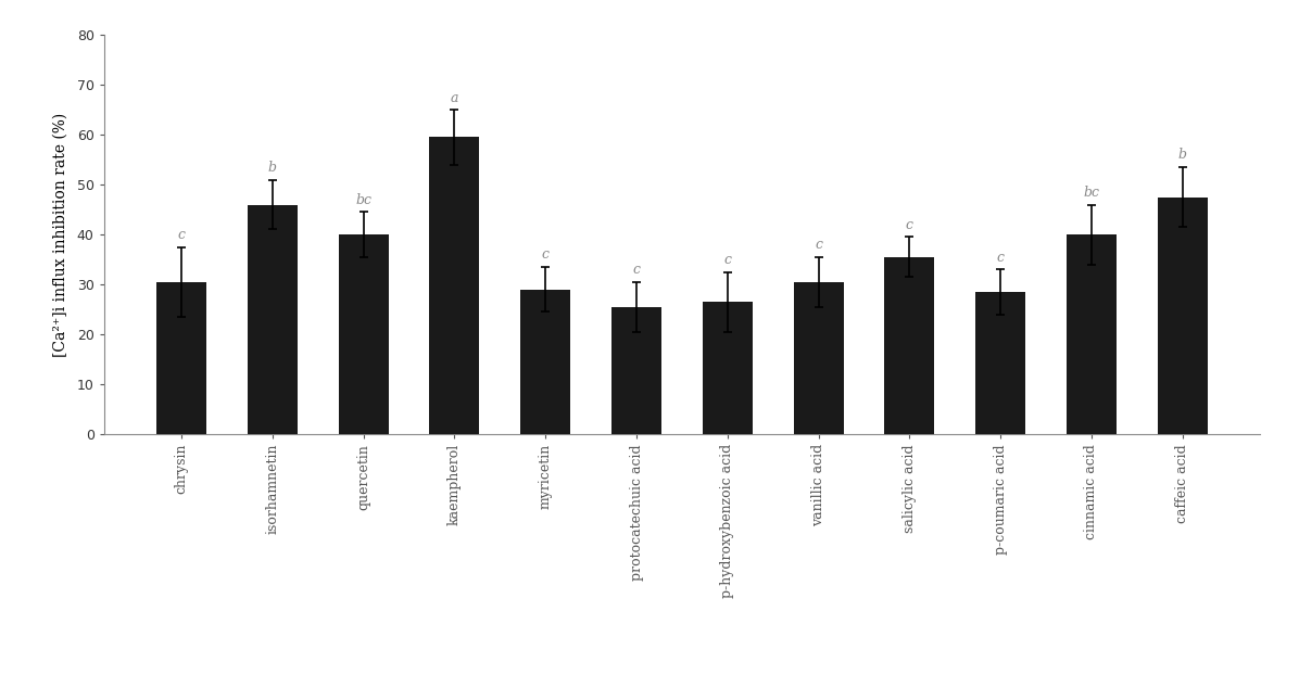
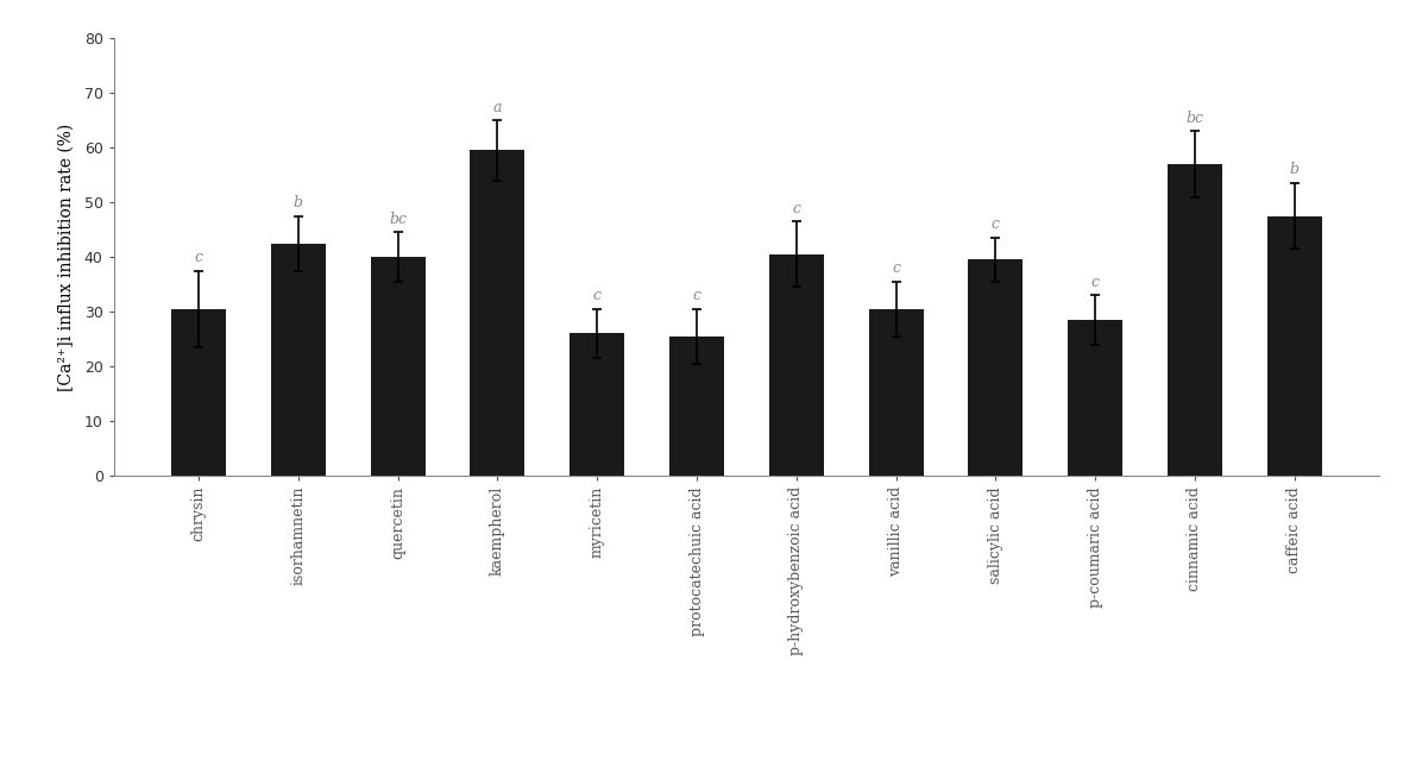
isorhamnetin: 46.0 -> 42.5
myricetin: 29.0 -> 26.0
p-hydroxybenzoic acid: 26.5 -> 40.5
salicylic acid: 35.5 -> 39.5
cinnamic acid: 40.0 -> 57.0
